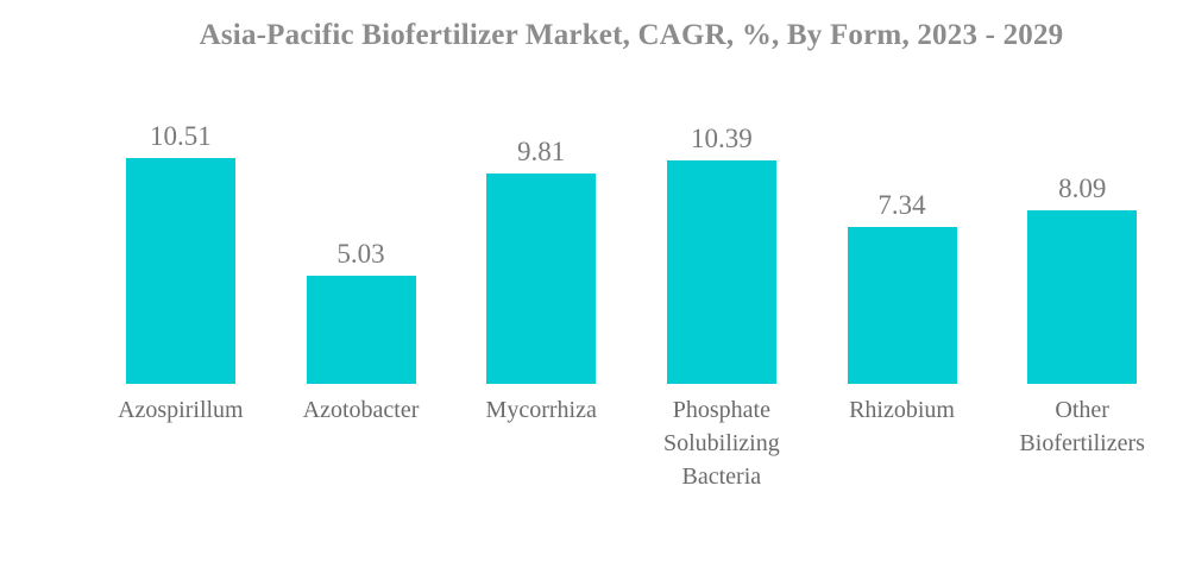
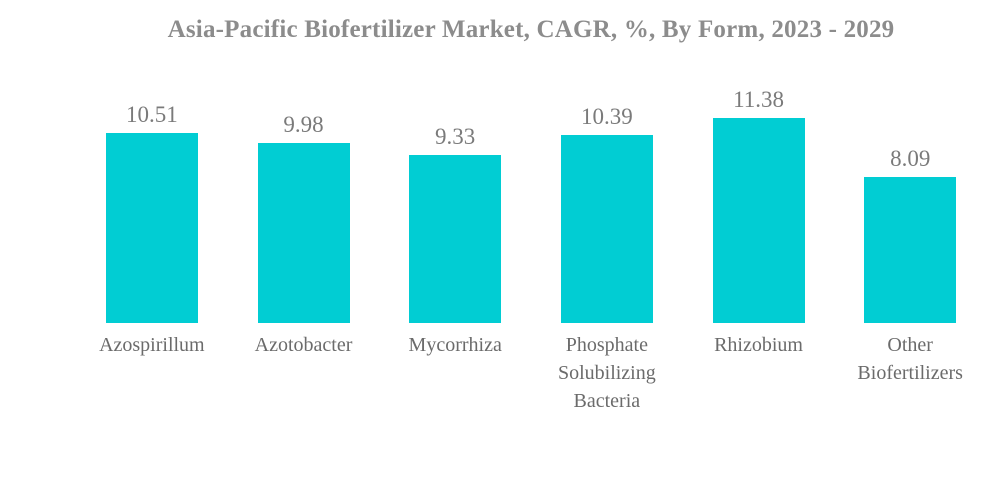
Azotobacter: 5.03 -> 9.98
Mycorrhiza: 9.81 -> 9.33
Rhizobium: 7.34 -> 11.38
